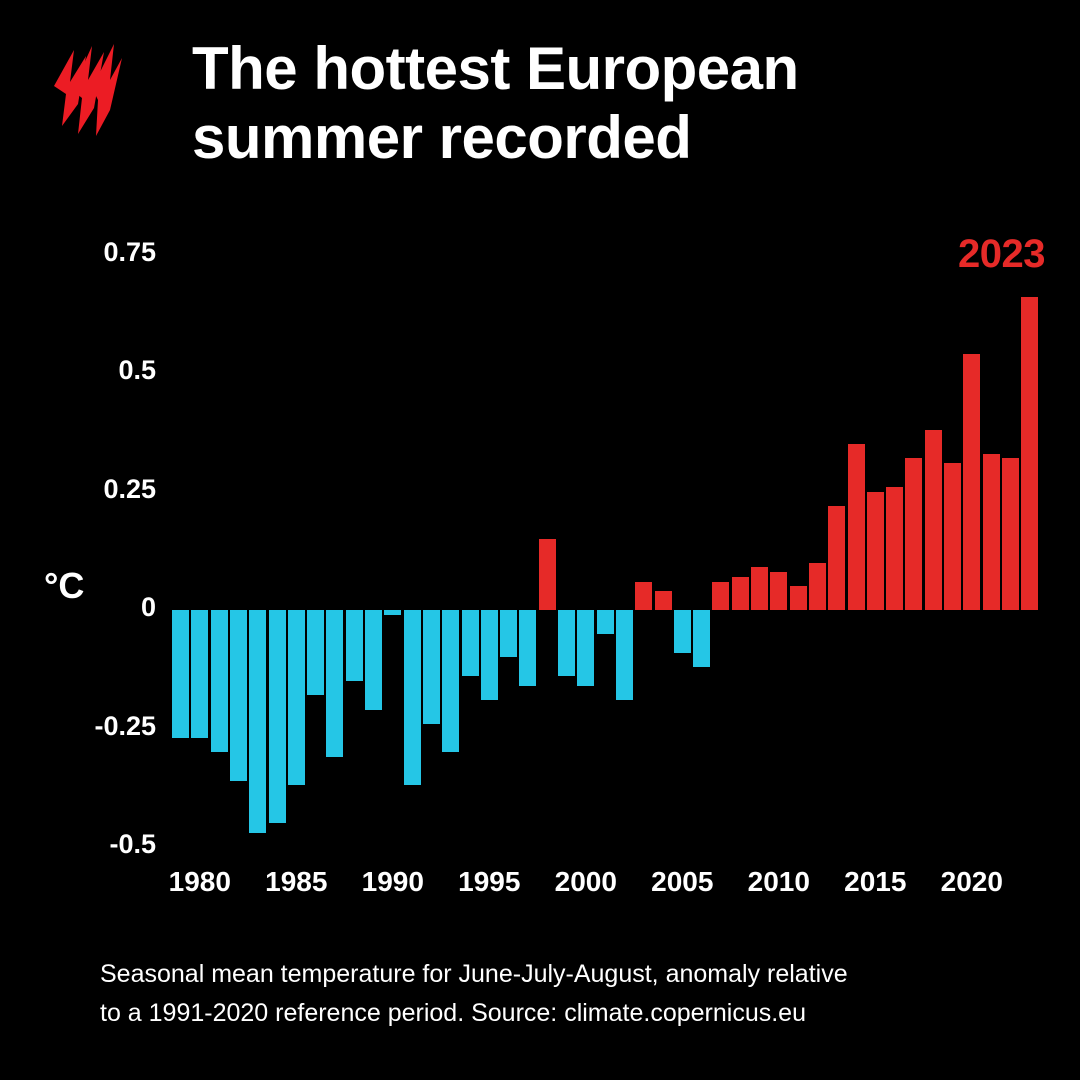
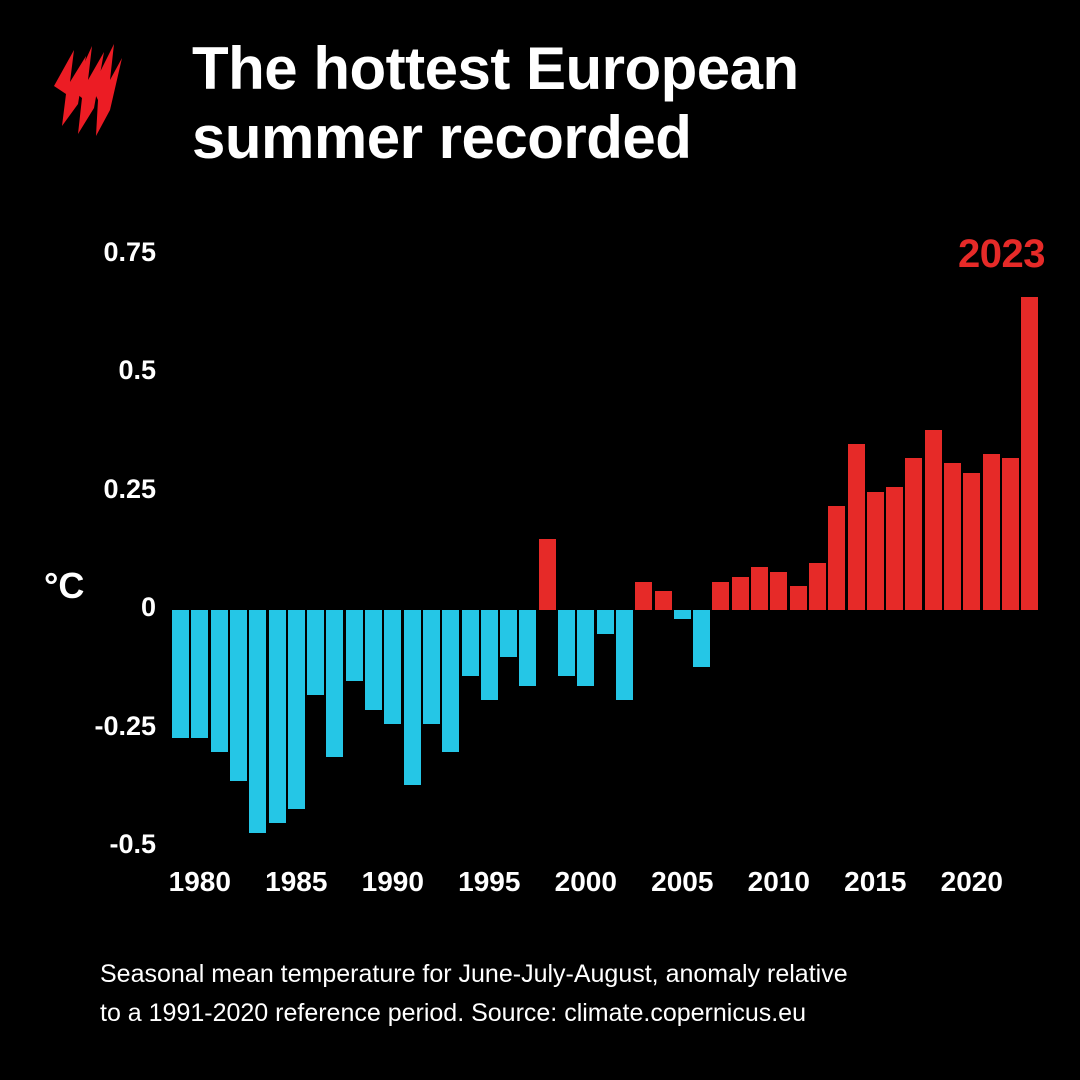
1985: -0.37 -> -0.42
1990: -0.01 -> -0.24
2005: -0.09 -> -0.02
2020: 0.54 -> 0.29
